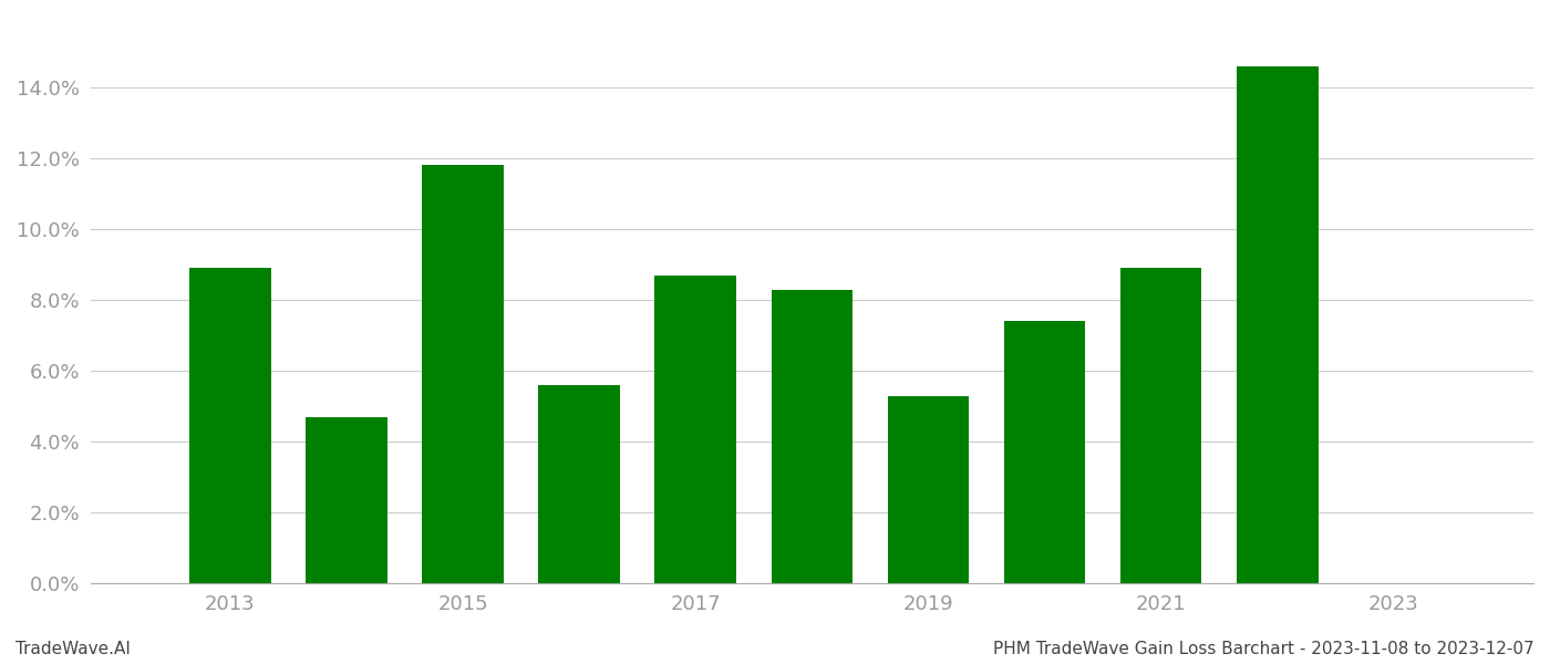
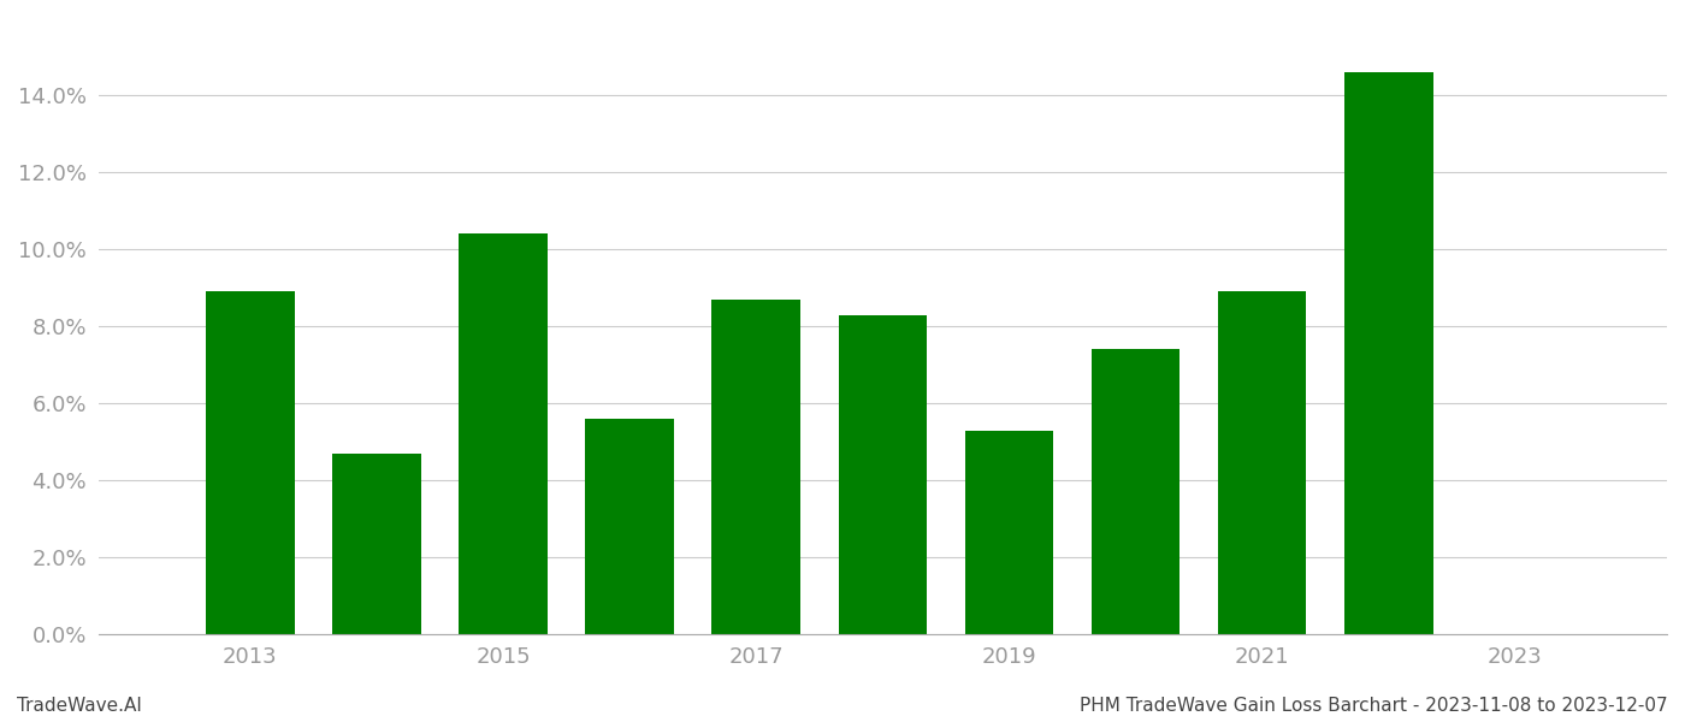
2015: 11.8% -> 10.4%
